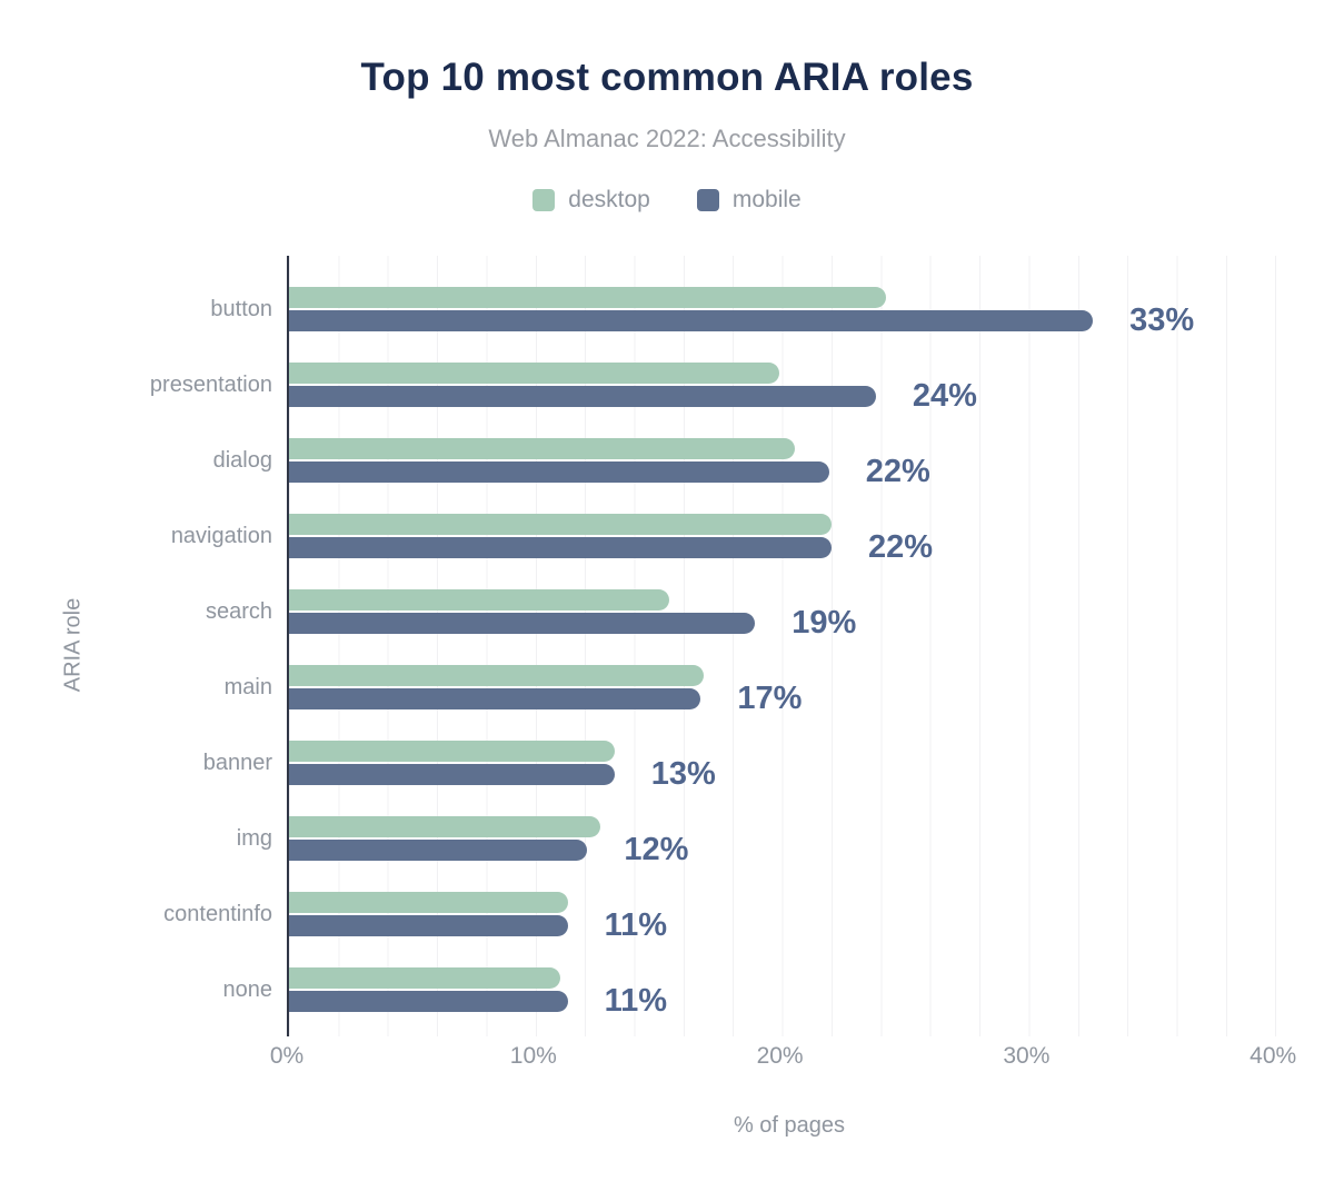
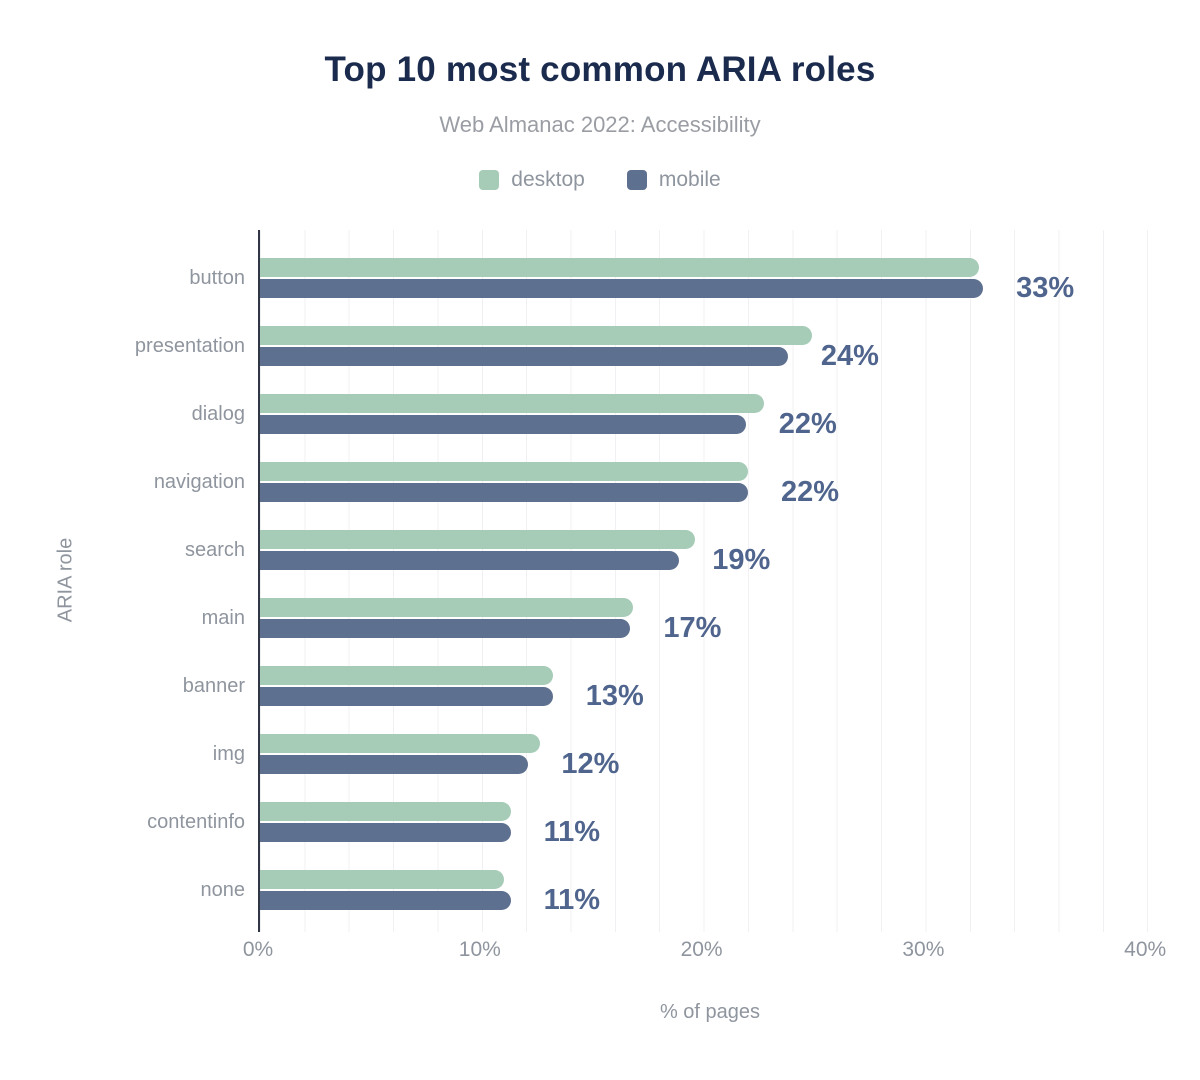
desktop/button: 24.2% -> 32.4%
desktop/presentation: 19.9% -> 24.9%
desktop/dialog: 20.5% -> 22.7%
desktop/search: 15.4% -> 19.6%
